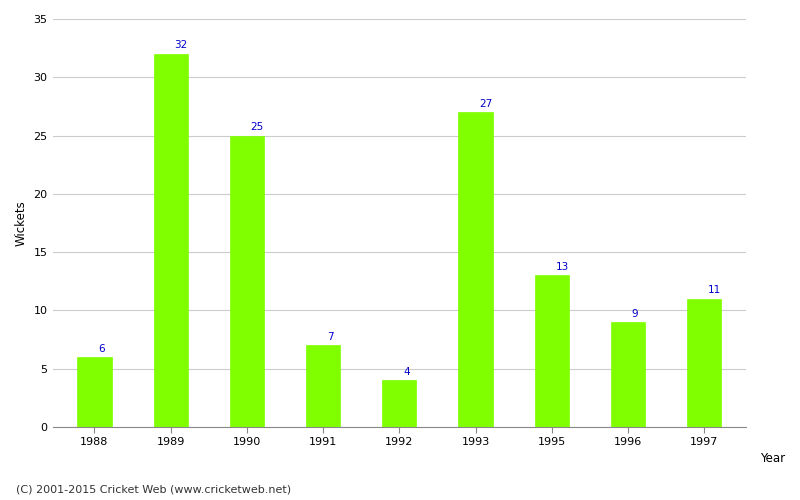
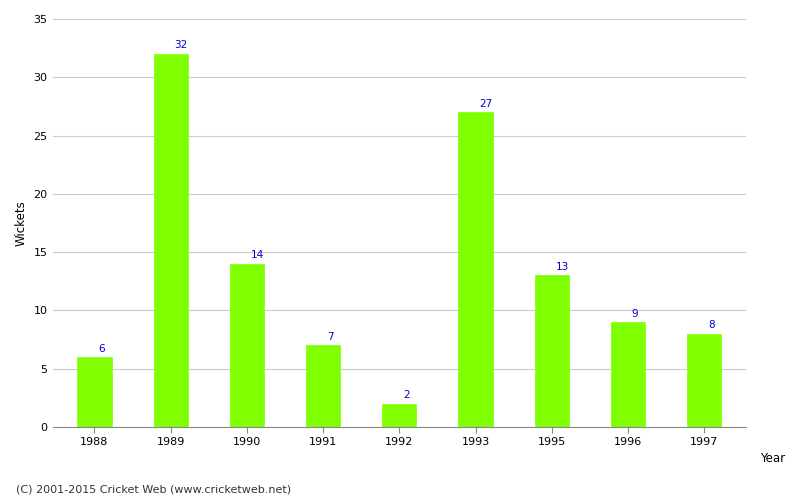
1990: 25 -> 14
1992: 4 -> 2
1997: 11 -> 8
